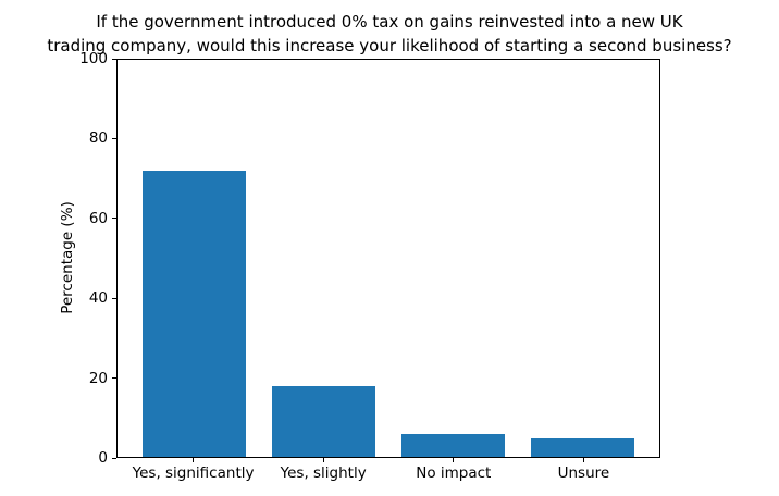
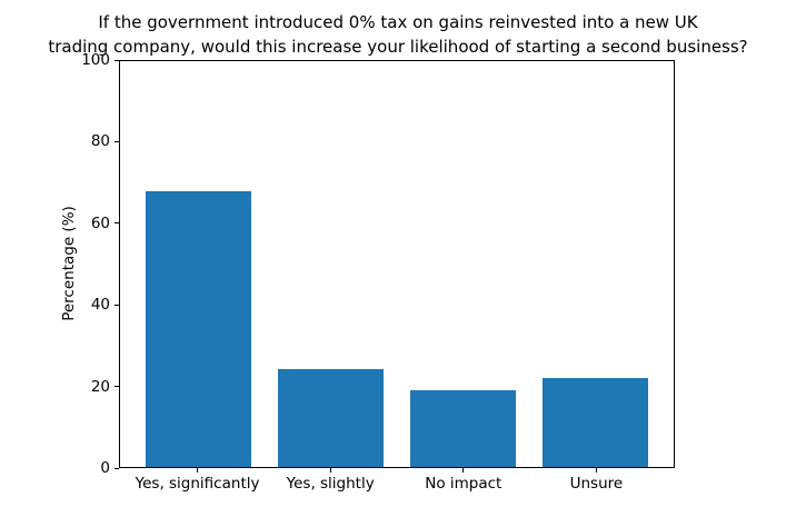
Yes, significantly: 72 -> 68
Yes, slightly: 18 -> 24
No impact: 6 -> 19
Unsure: 5 -> 22
